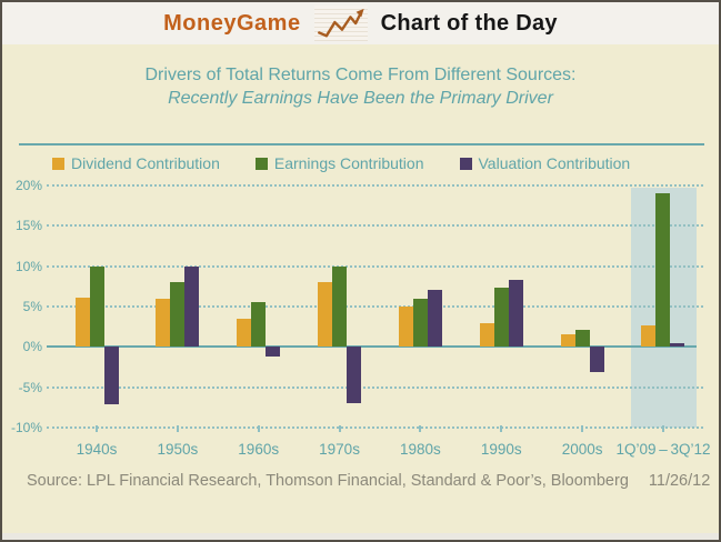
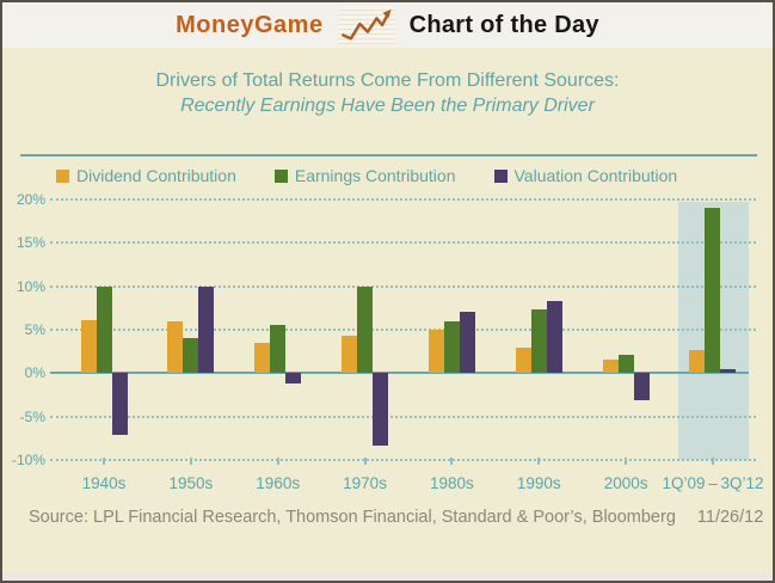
Earnings Contribution/1950s: 8% -> 4%
Dividend Contribution/1970s: 8% -> 4%
Valuation Contribution/1970s: -7% -> -8%
